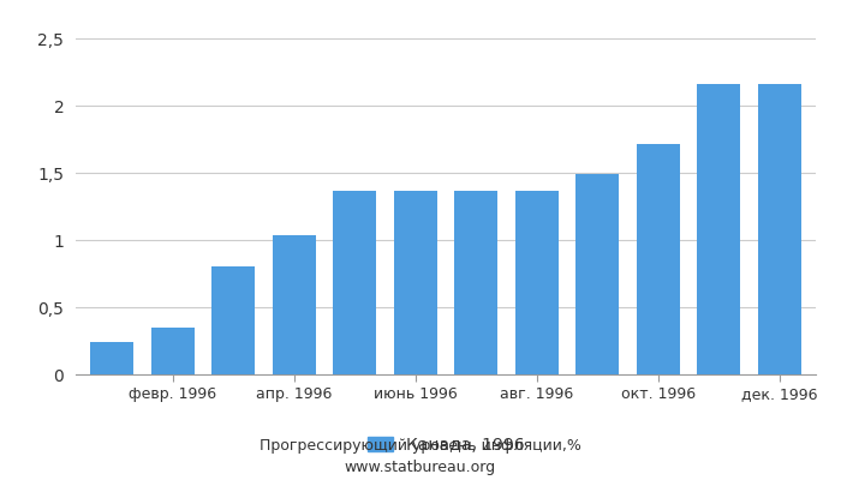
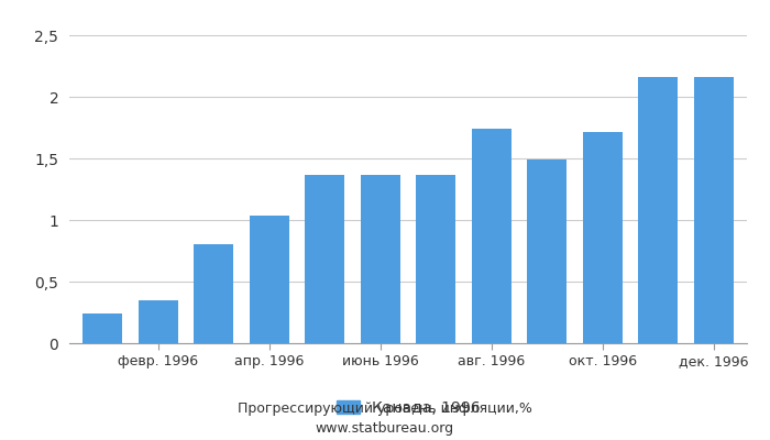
авг. 1996: 1,37 -> 1,74
